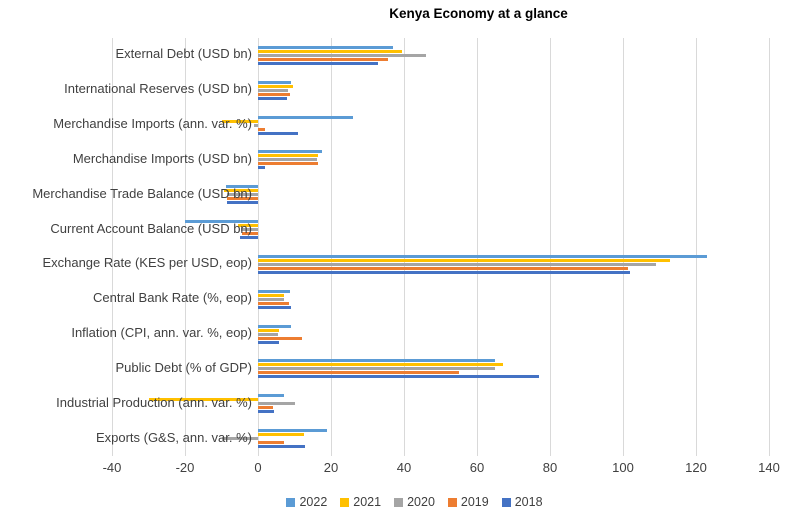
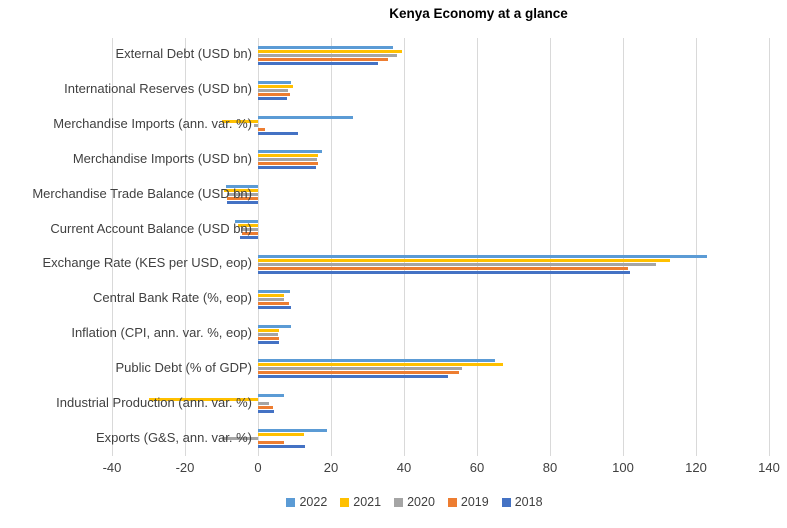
2020/External Debt (USD bn): 46 -> 38
2018/Merchandise Imports (USD bn): 2 -> 16
2022/Current Account Balance (USD bn): -20 -> -6
2019/Inflation (CPI, ann. var. %, eop): 12 -> 6
2020/Public Debt (% of GDP): 65 -> 56
2018/Public Debt (% of GDP): 77 -> 52
2020/Industrial Production (ann. var. %): 10 -> 3
